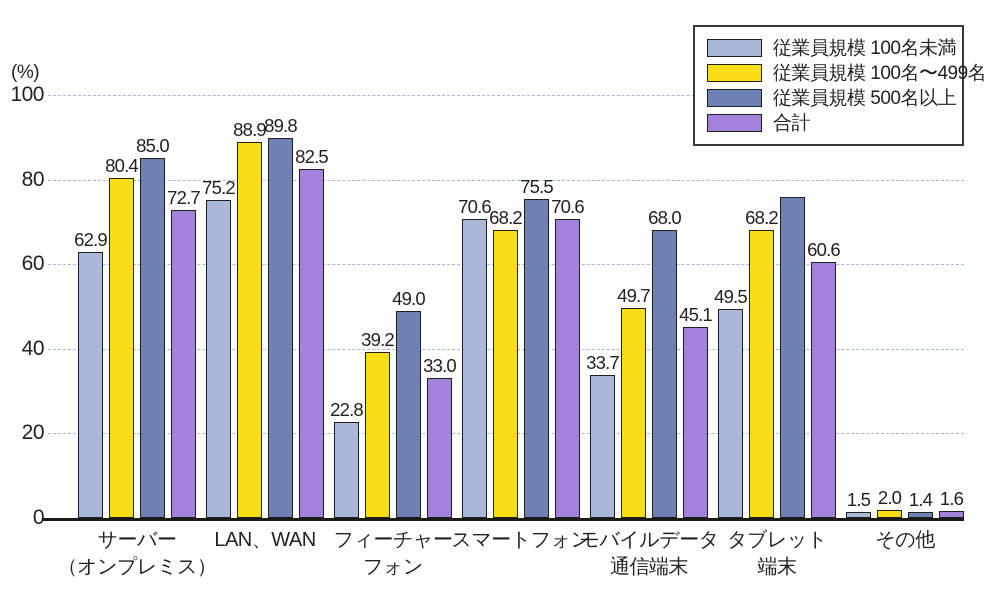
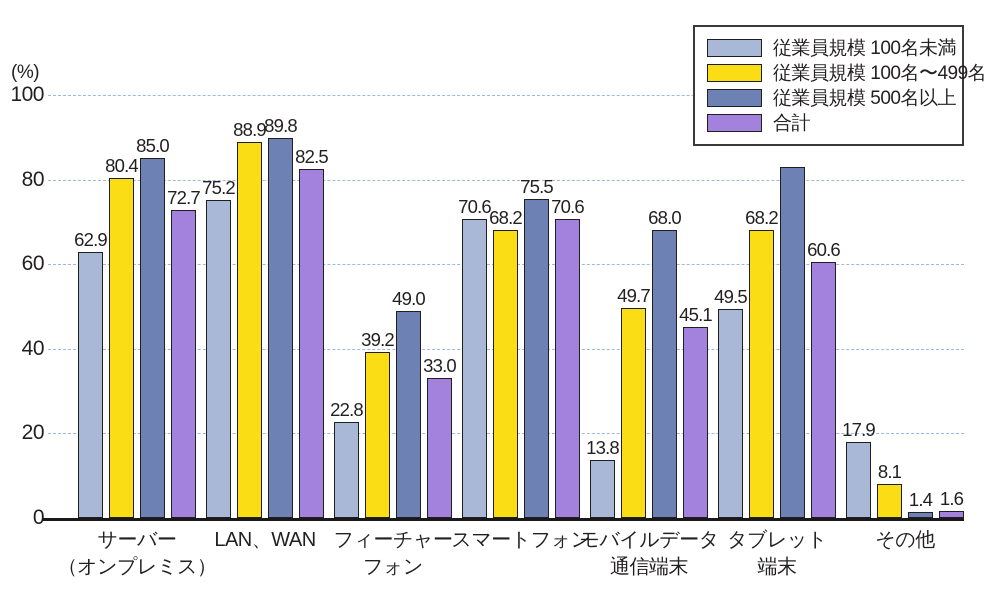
従業員規模 100名未満/モバイルデータ 通信端末: 33.7 -> 13.8
従業員規模 500名以上/タブレット 端末: 76 -> 83
従業員規模 100名未満/その他: 1.5 -> 17.9
従業員規模 100名〜499名/その他: 2.0 -> 8.1
